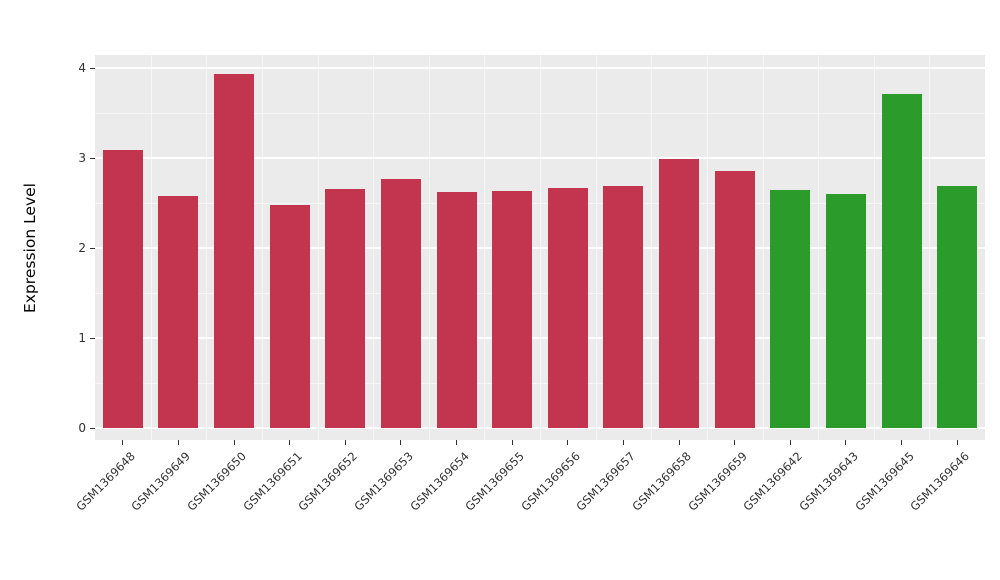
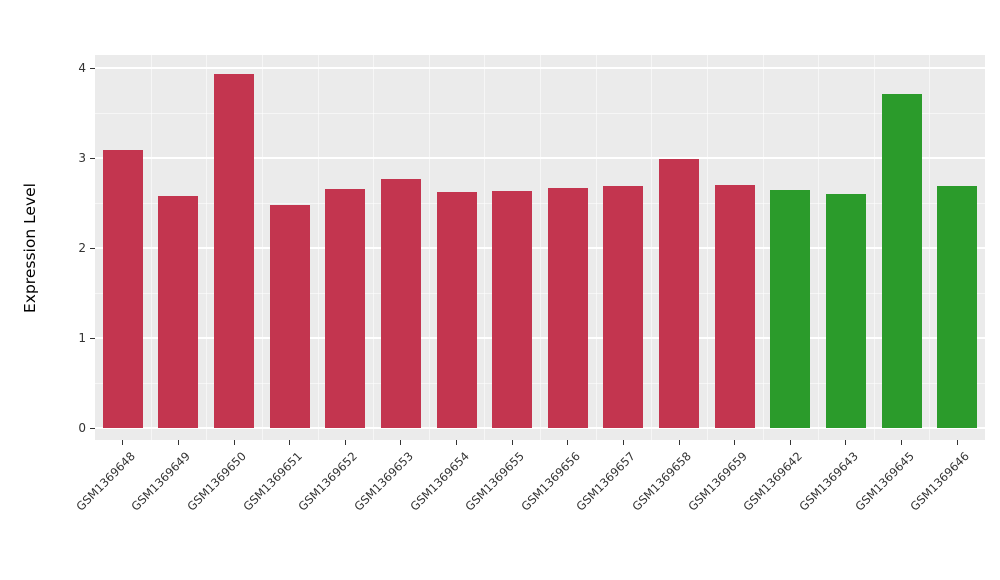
GSM1369659: 2.9 -> 2.7
